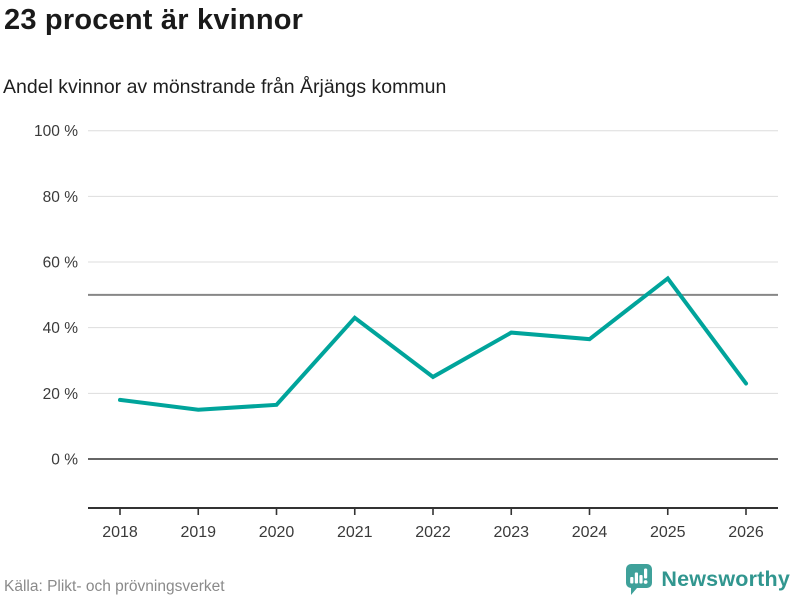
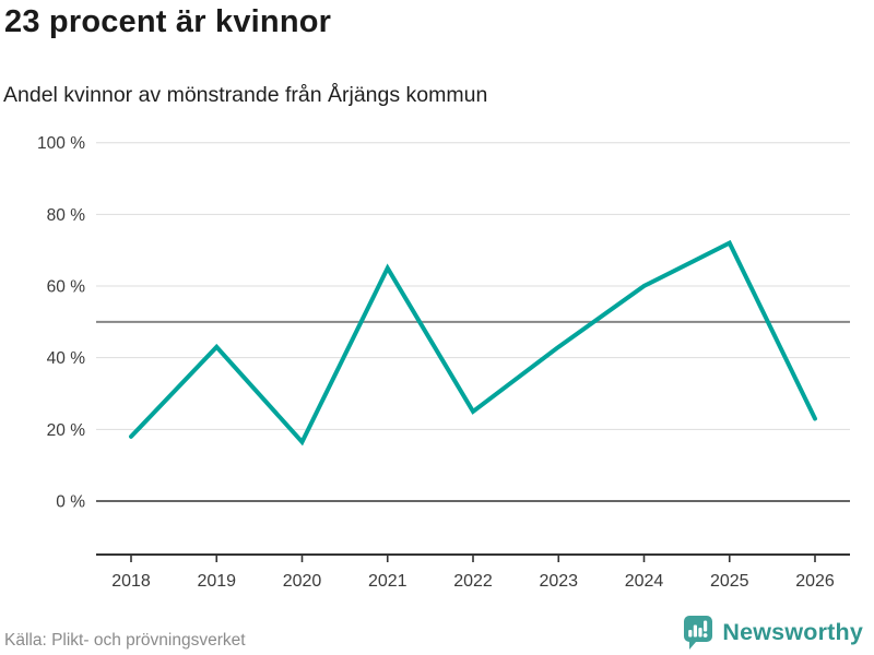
2019: 15% -> 43%
2021: 43% -> 65%
2023: 38% -> 43%
2024: 36% -> 60%
2025: 55% -> 72%
